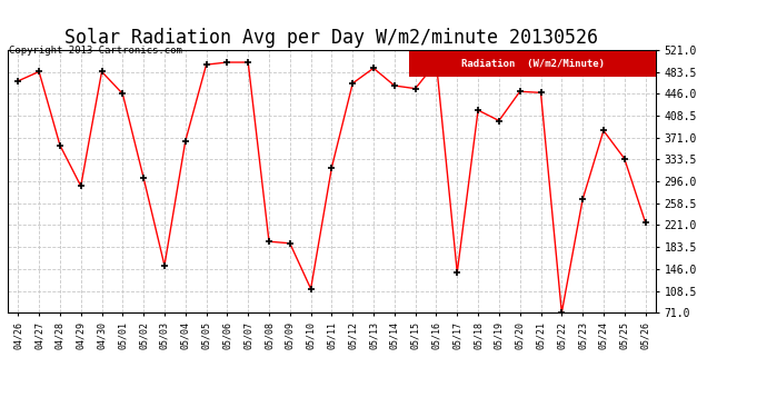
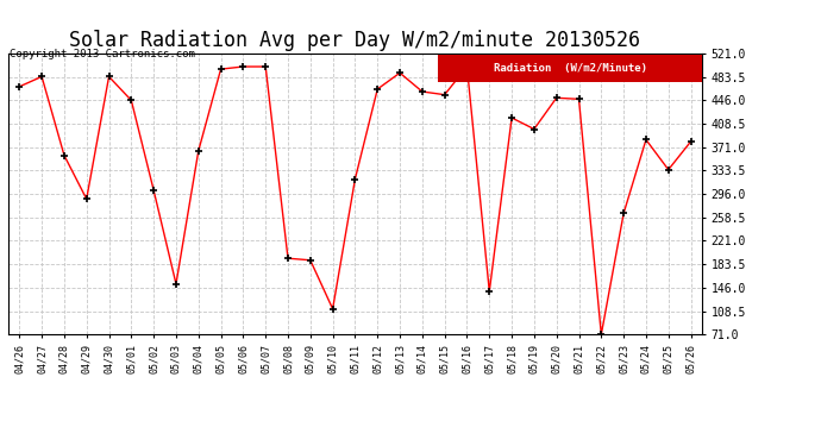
05/26: 226 -> 380
